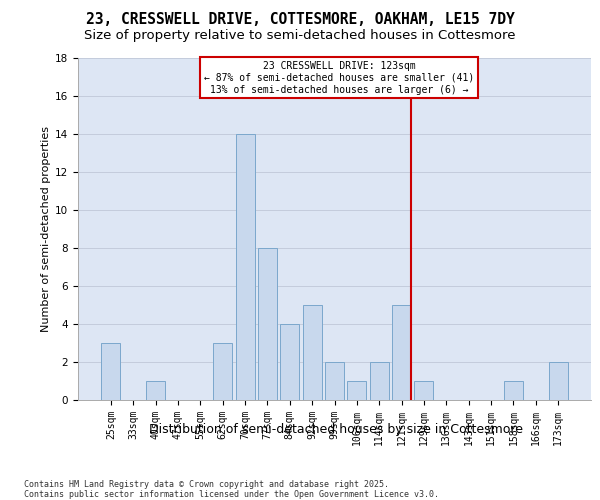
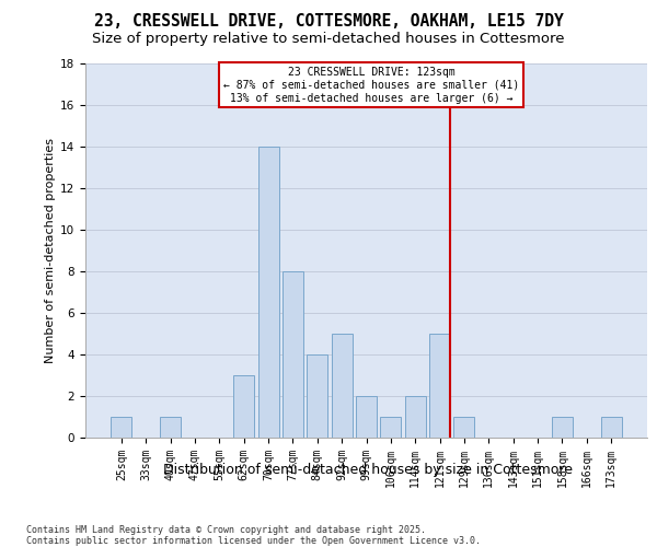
25sqm: 3 -> 1
173sqm: 2 -> 1
